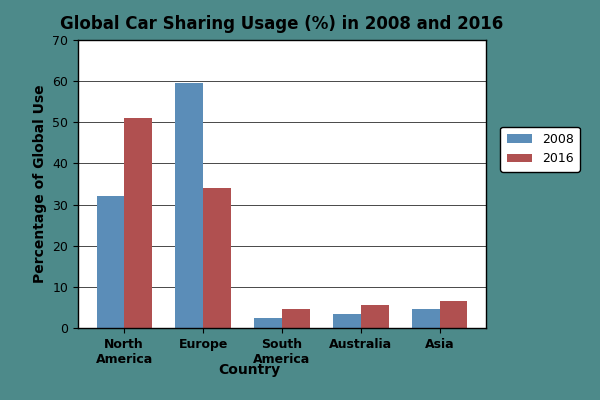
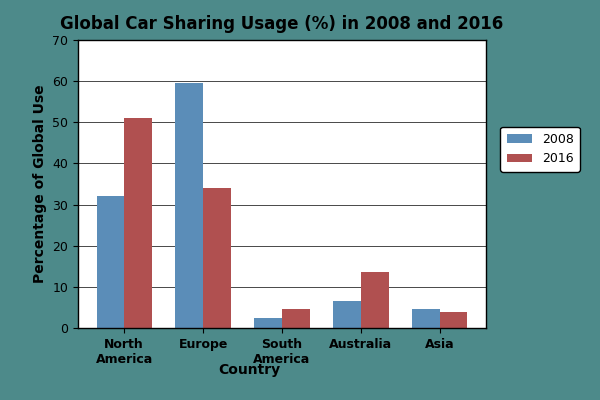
2008/Australia: 3.5 -> 6.5
2016/Australia: 5.5 -> 13.5
2016/Asia: 6.5 -> 4.0
